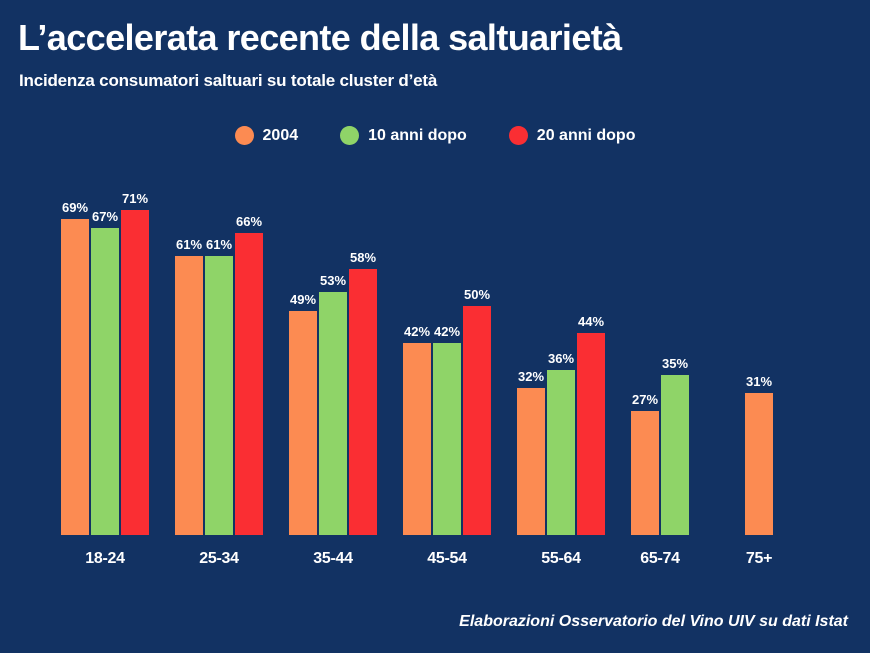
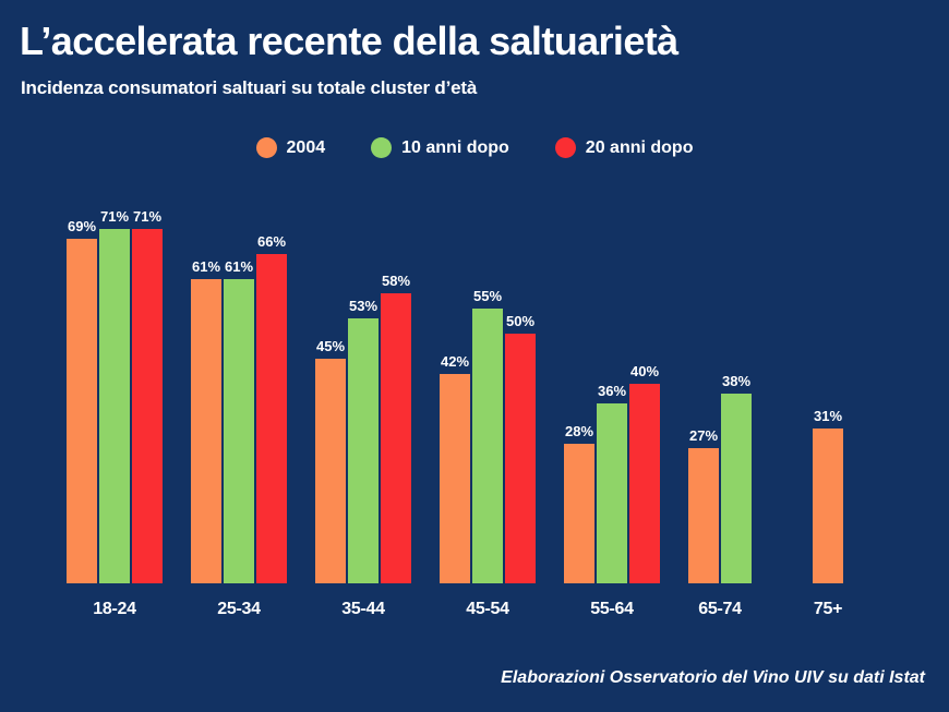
10 anni dopo/18-24: 67% -> 71%
2004/35-44: 49% -> 45%
10 anni dopo/45-54: 42% -> 55%
2004/55-64: 32% -> 28%
20 anni dopo/55-64: 44% -> 40%
10 anni dopo/65-74: 35% -> 38%
